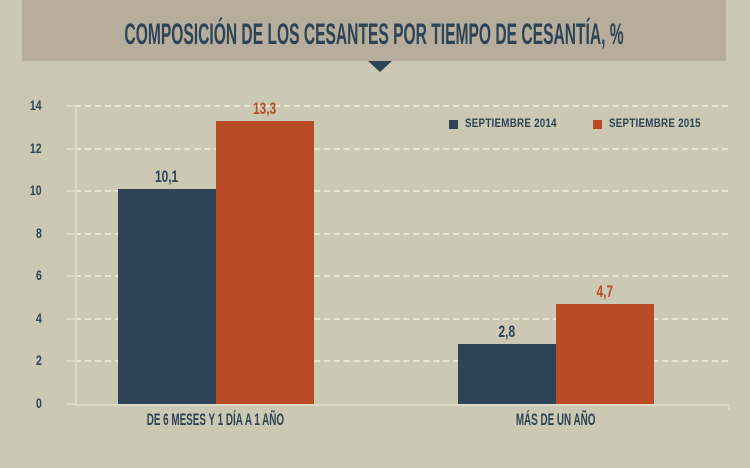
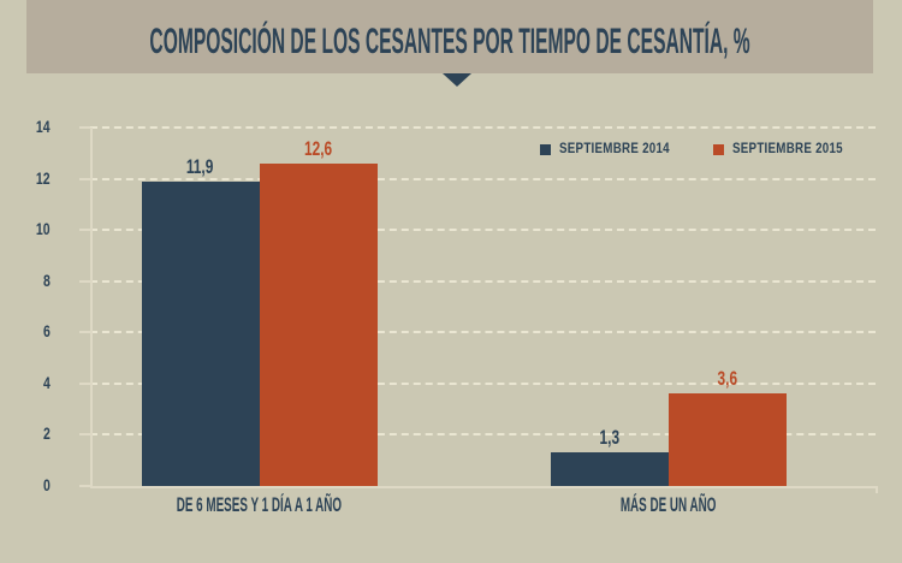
SEPTIEMBRE 2014/DE 6 MESES Y 1 DÍA A 1 AÑO: 10,1 -> 11,9
SEPTIEMBRE 2015/DE 6 MESES Y 1 DÍA A 1 AÑO: 13,3 -> 12,6
SEPTIEMBRE 2014/MÁS DE UN AÑO: 2,8 -> 1,3
SEPTIEMBRE 2015/MÁS DE UN AÑO: 4,7 -> 3,6
